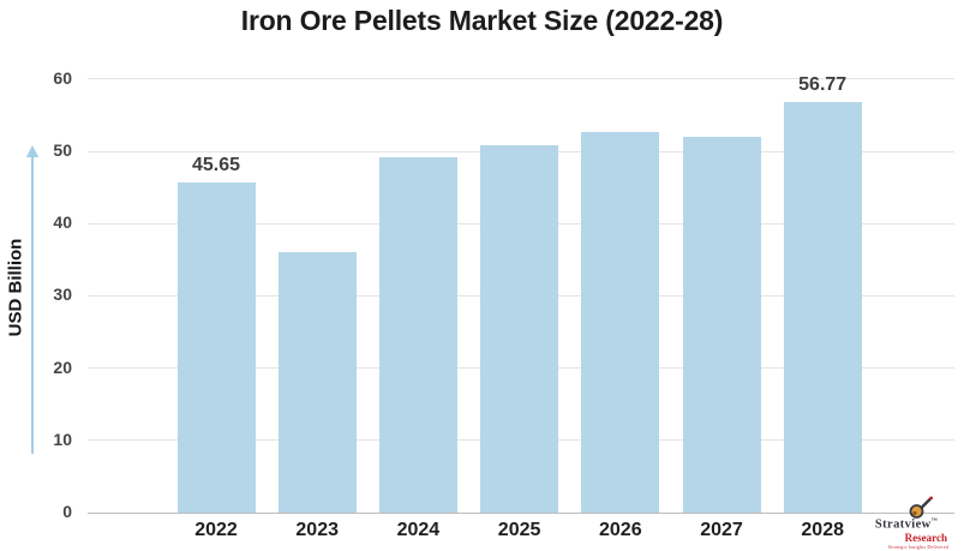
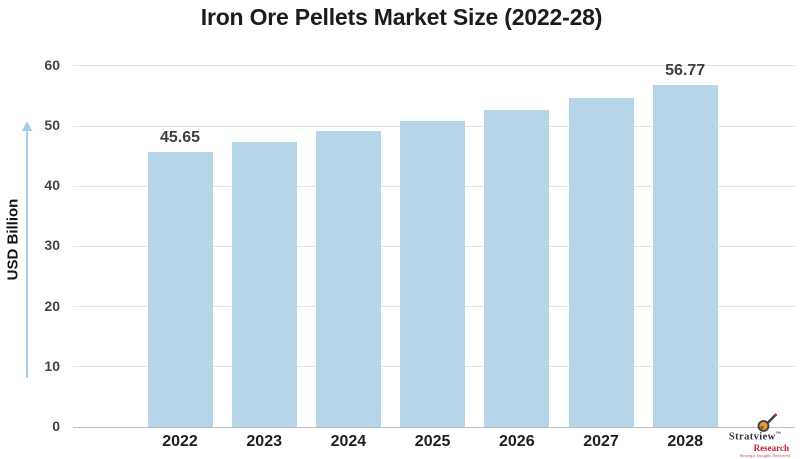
2023: 36 -> 47
2027: 52 -> 55
